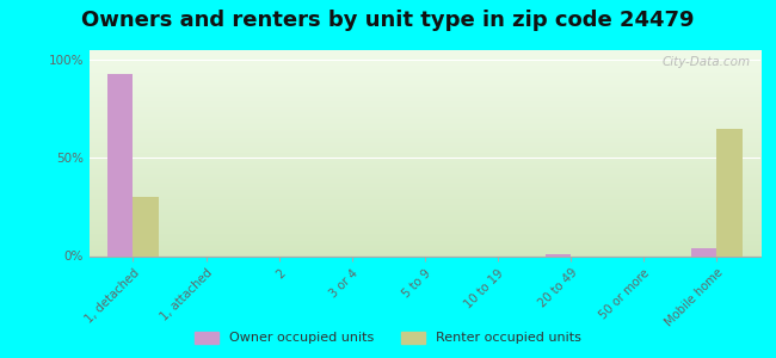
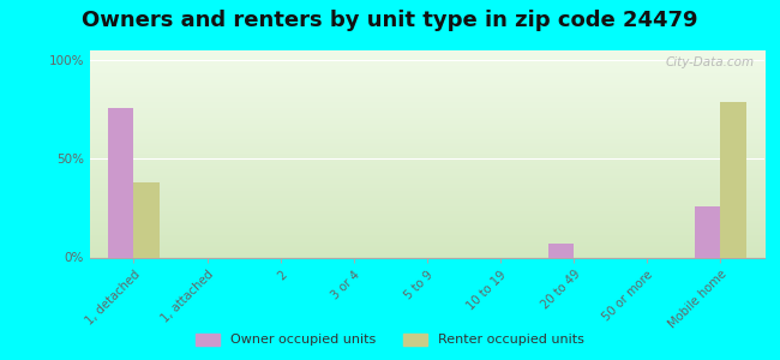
Owner occupied units/1, detached: 93% -> 76%
Renter occupied units/1, detached: 30% -> 38%
Owner occupied units/20 to 49: 1% -> 7%
Owner occupied units/Mobile home: 4% -> 26%
Renter occupied units/Mobile home: 65% -> 79%
